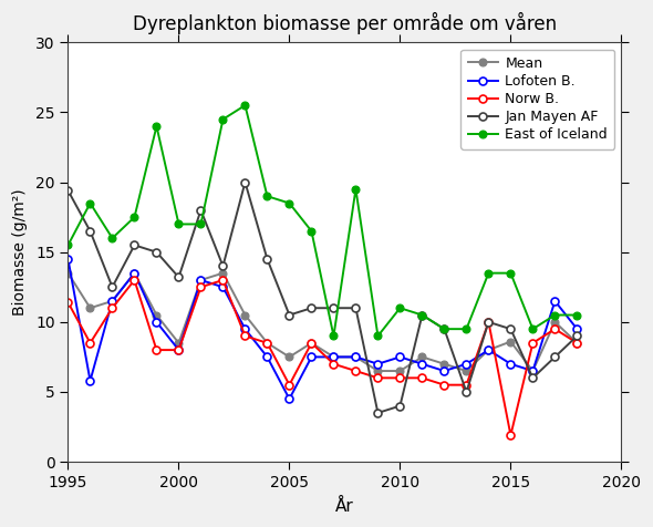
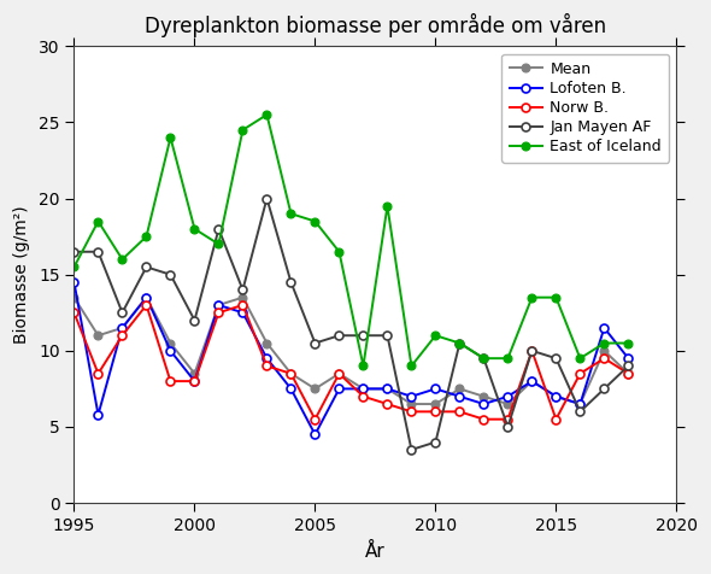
Norw B./1995: 11.4 -> 12.5
Jan Mayen AF/1995: 19.4 -> 16.5
Jan Mayen AF/2000: 13.2 -> 12.0
East of Iceland/2000: 17.0 -> 18.0
Mean/2015: 8.6 -> 7.0
Norw B./2015: 1.9 -> 5.5
